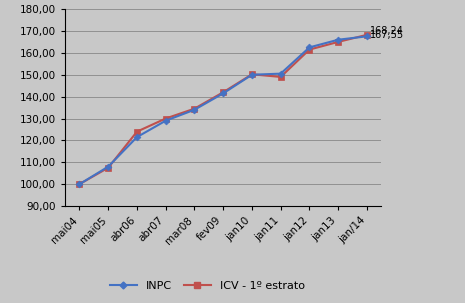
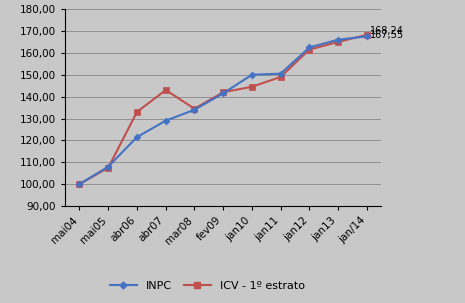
ICV - 1º estrato/abr06: 124,0 -> 133,0
ICV - 1º estrato/abr07: 130,0 -> 143,0
ICV - 1º estrato/jan10: 150,2 -> 144,5
